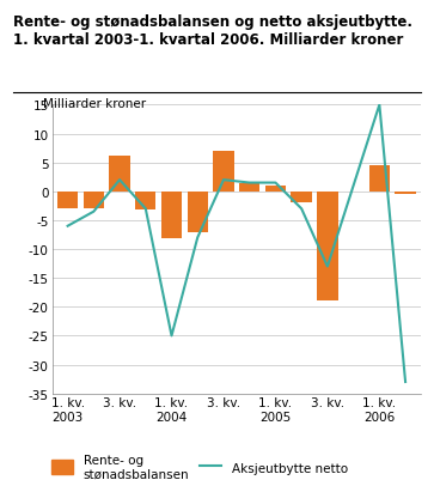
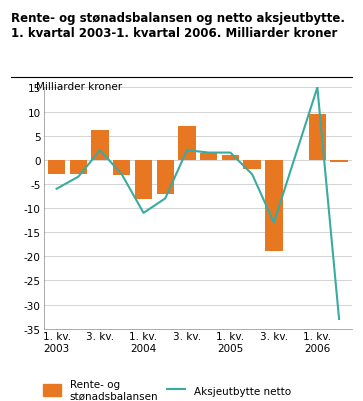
Aksjeutbytte netto/1. kv. 2004: -25.0 -> -11.0
Rente- og stønadsbalansen/1. kv. 2006: 4.5 -> 9.5
